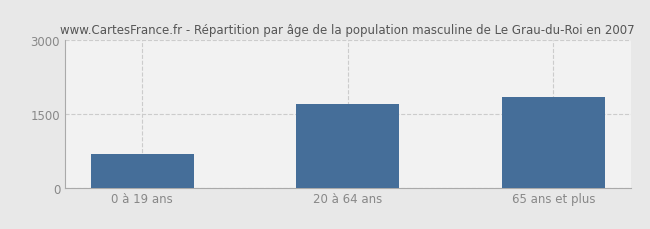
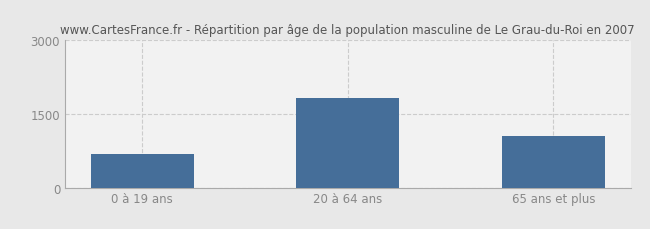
20 à 64 ans: 1700 -> 1820
65 ans et plus: 1850 -> 1060
